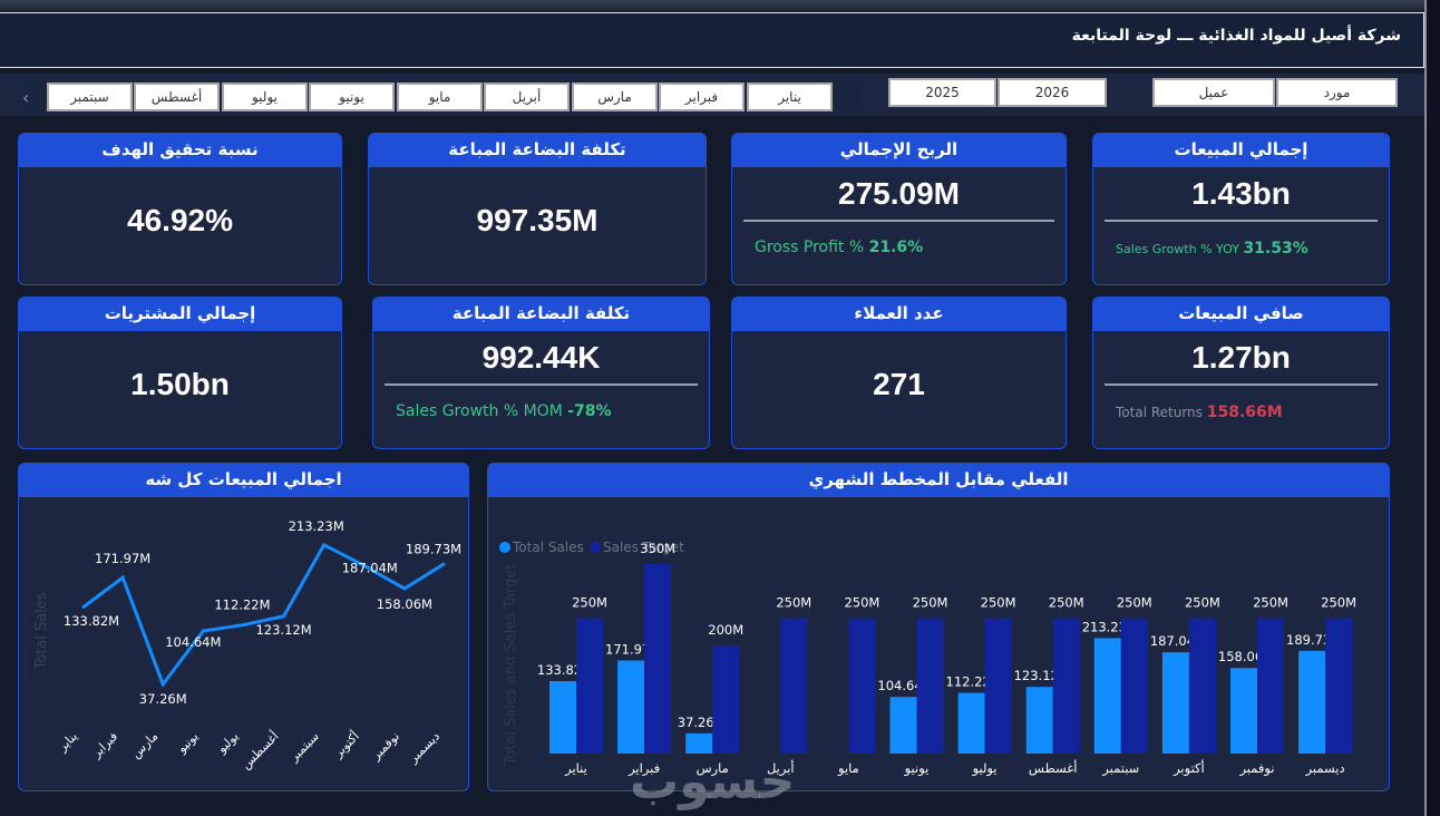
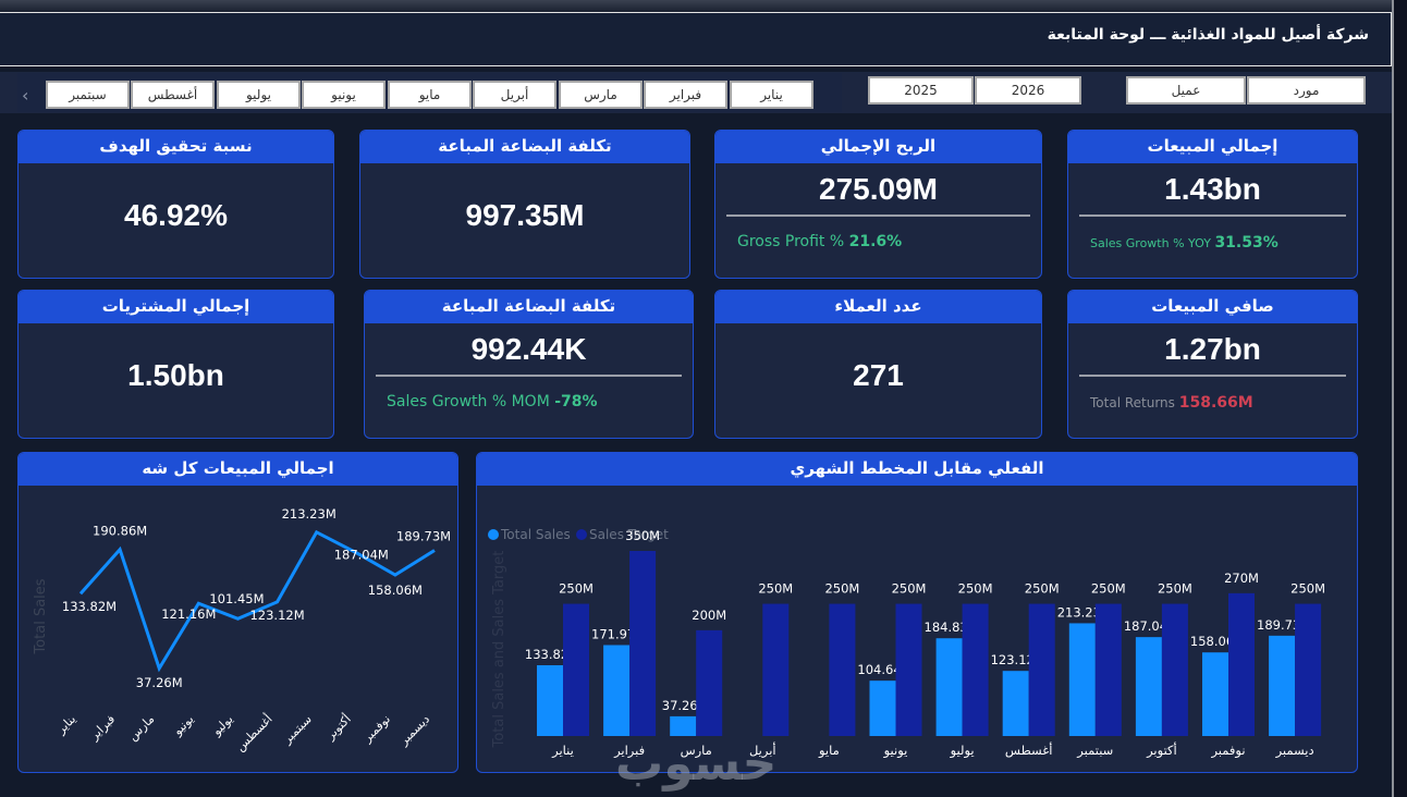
اجمالي المبيعات كل شه/فبراير: 171.97M -> 190.86M
اجمالي المبيعات كل شه/يونيو: 104.64M -> 121.16M
اجمالي المبيعات كل شه/يوليو: 112.22M -> 101.45M
الفعلي مقابل المخطط الشهري/Total Sales/يوليو: 112.22M -> 184.83M
الفعلي مقابل المخطط الشهري/Sales Target/نوفمبر: 250M -> 270M
